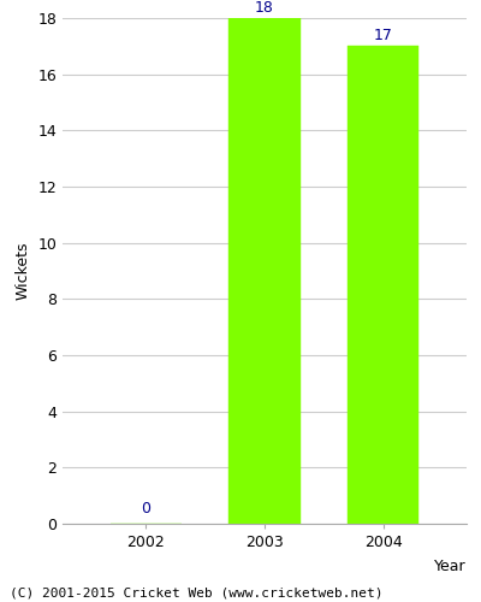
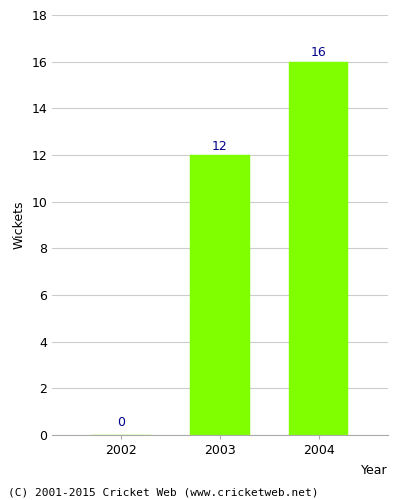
2003: 18 -> 12
2004: 17 -> 16
